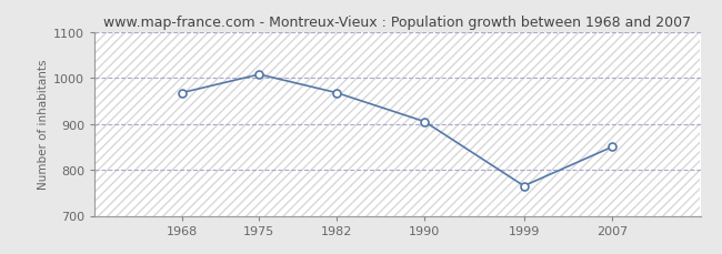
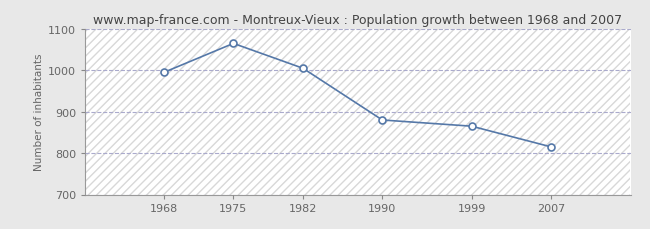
1968: 968 -> 995
1975: 1008 -> 1065
1982: 968 -> 1005
1990: 905 -> 880
1999: 765 -> 865
2007: 850 -> 815
